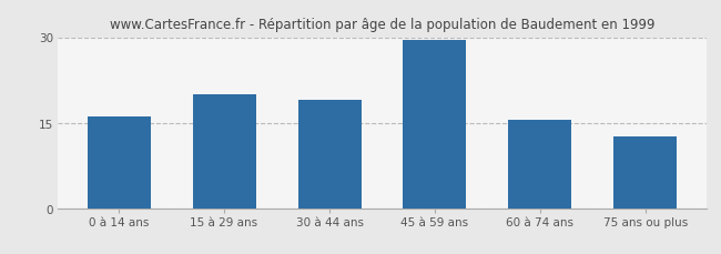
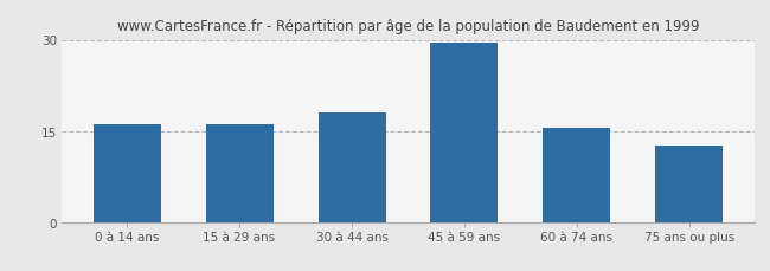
15 à 29 ans: 20.0 -> 16.0
30 à 44 ans: 19.0 -> 18.0
